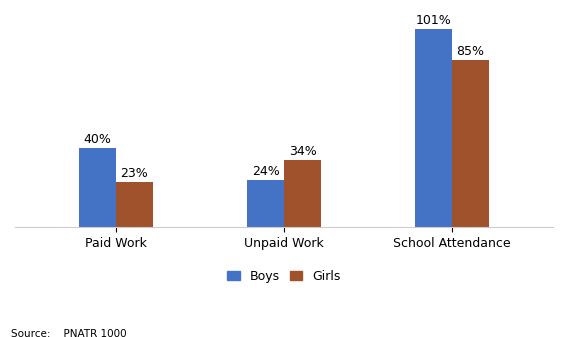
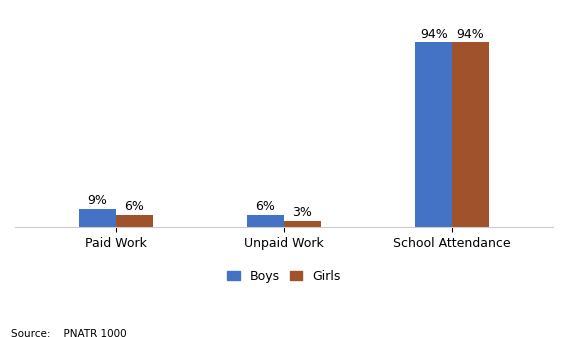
Boys/Paid Work: 40% -> 9%
Girls/Paid Work: 23% -> 6%
Boys/Unpaid Work: 24% -> 6%
Girls/Unpaid Work: 34% -> 3%
Boys/School Attendance: 101% -> 94%
Girls/School Attendance: 85% -> 94%
